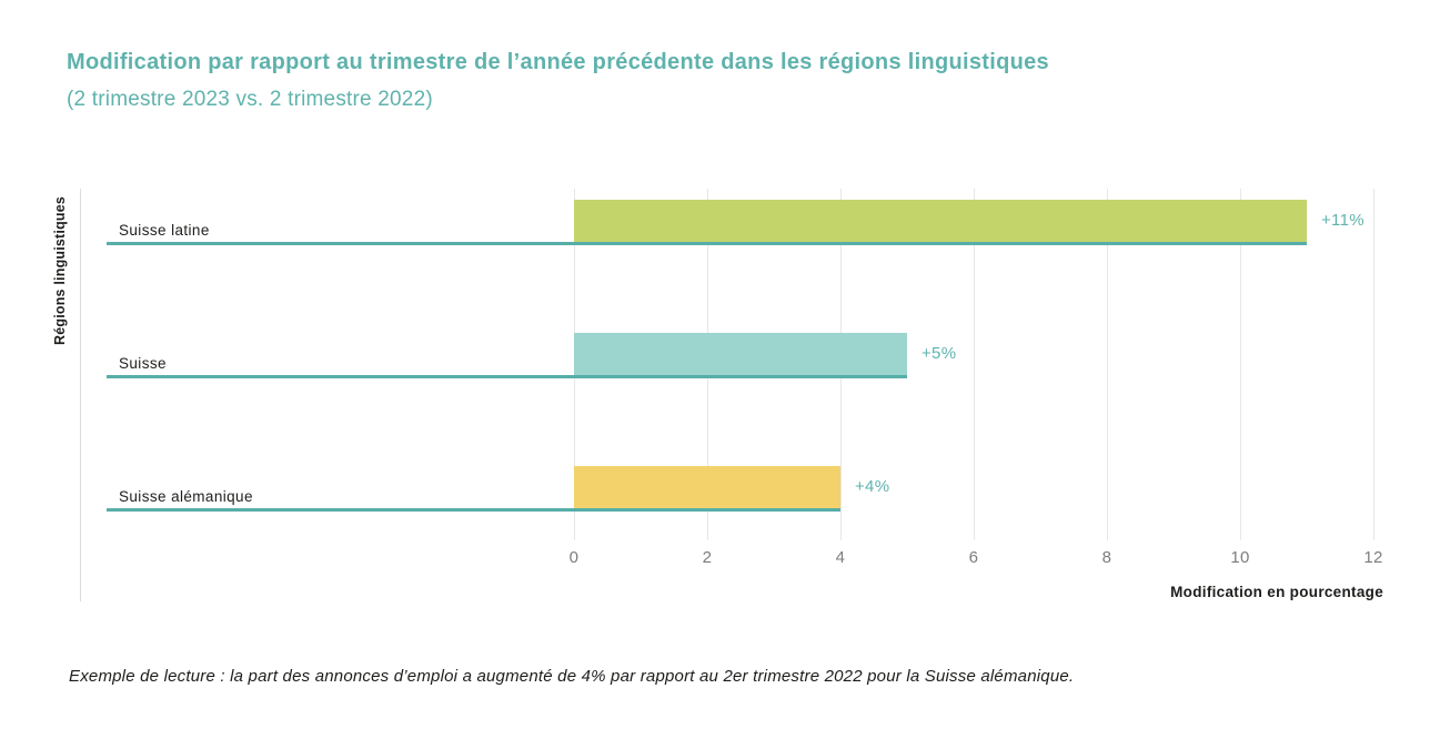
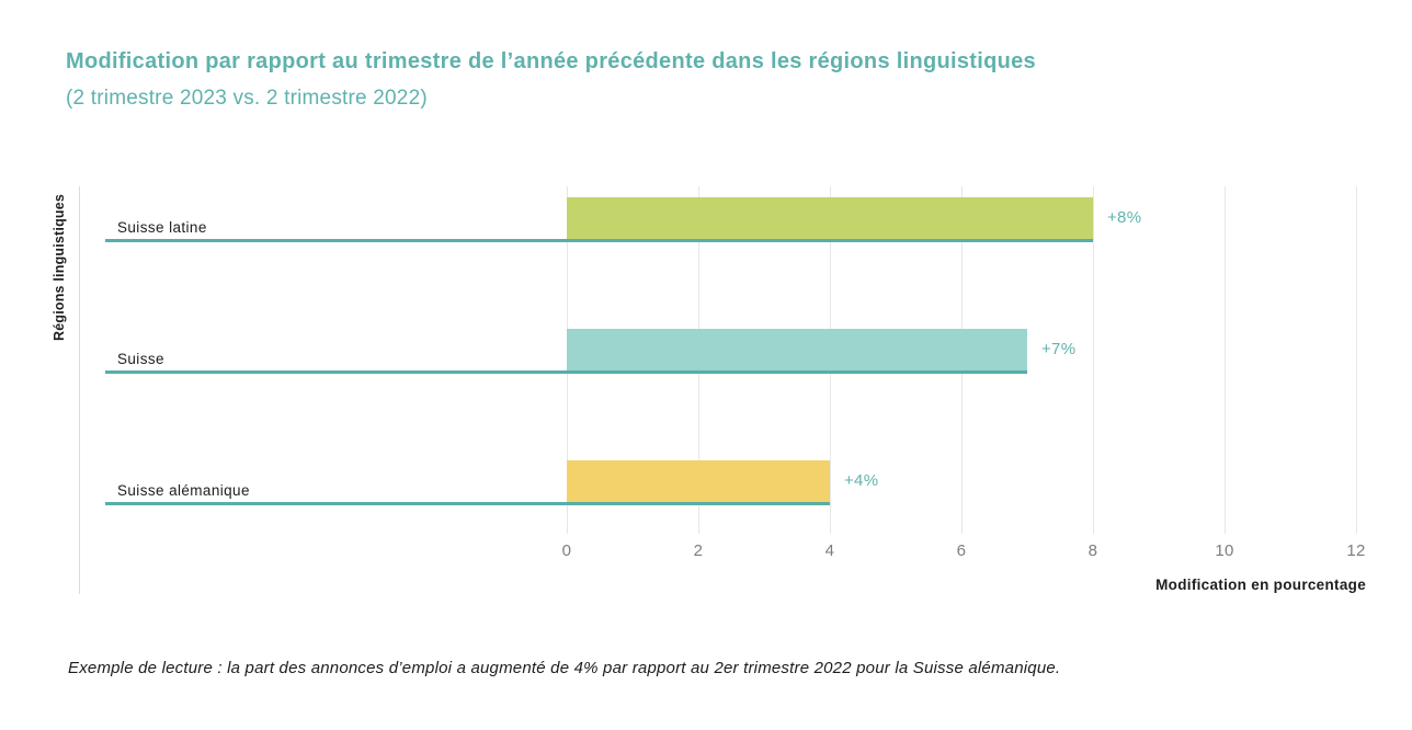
Suisse latine: +11% -> +8%
Suisse: +5% -> +7%
